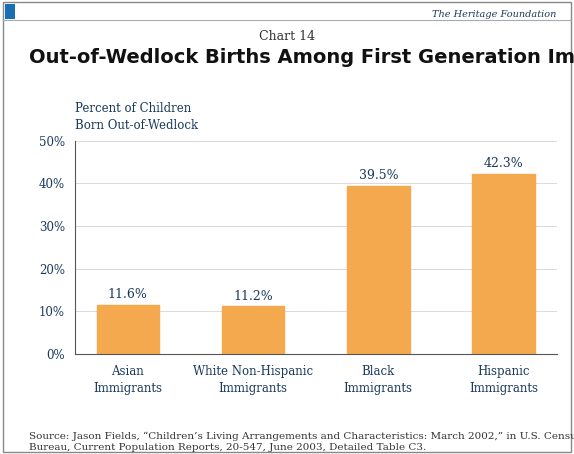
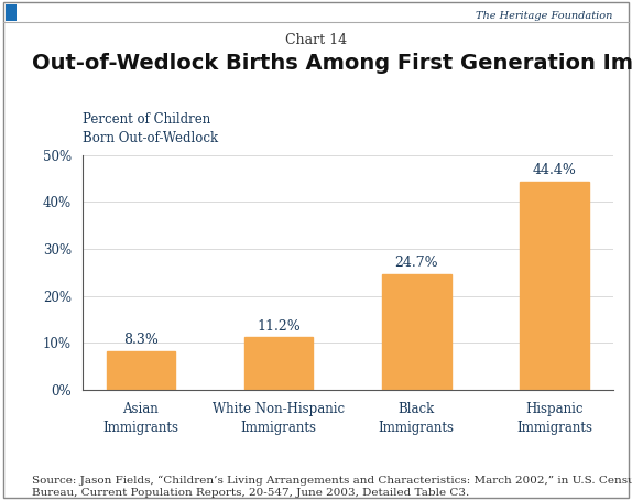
Asian Immigrants: 11.6% -> 8.3%
Black Immigrants: 39.5% -> 24.7%
Hispanic Immigrants: 42.3% -> 44.4%
